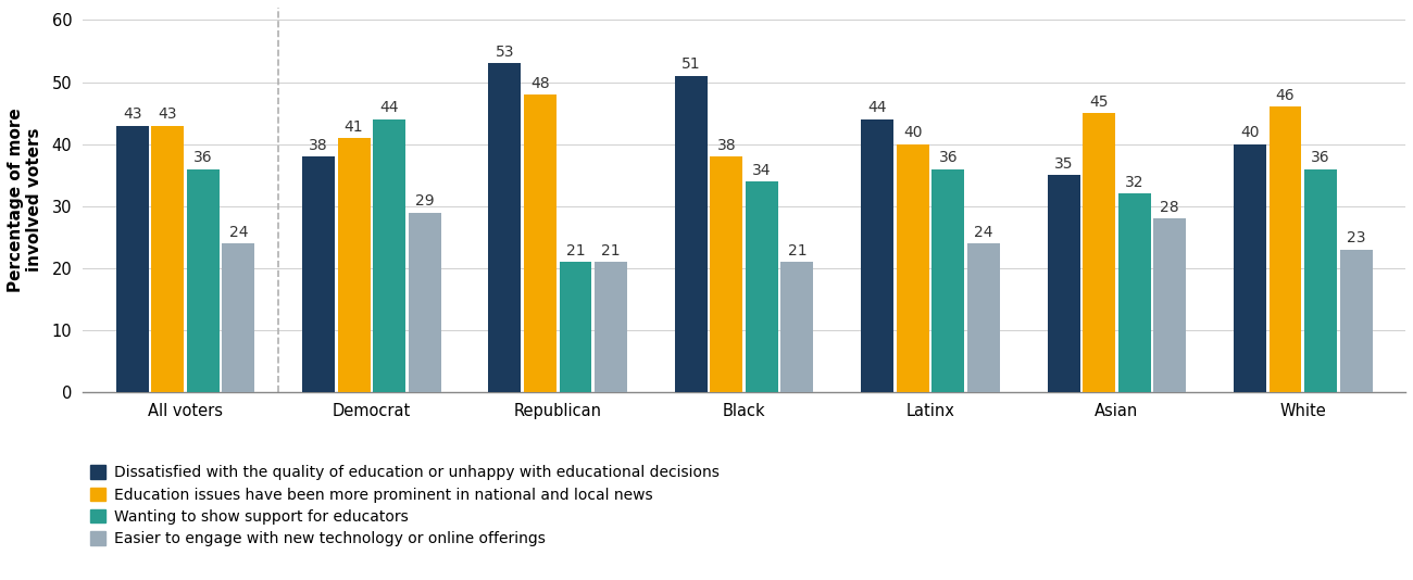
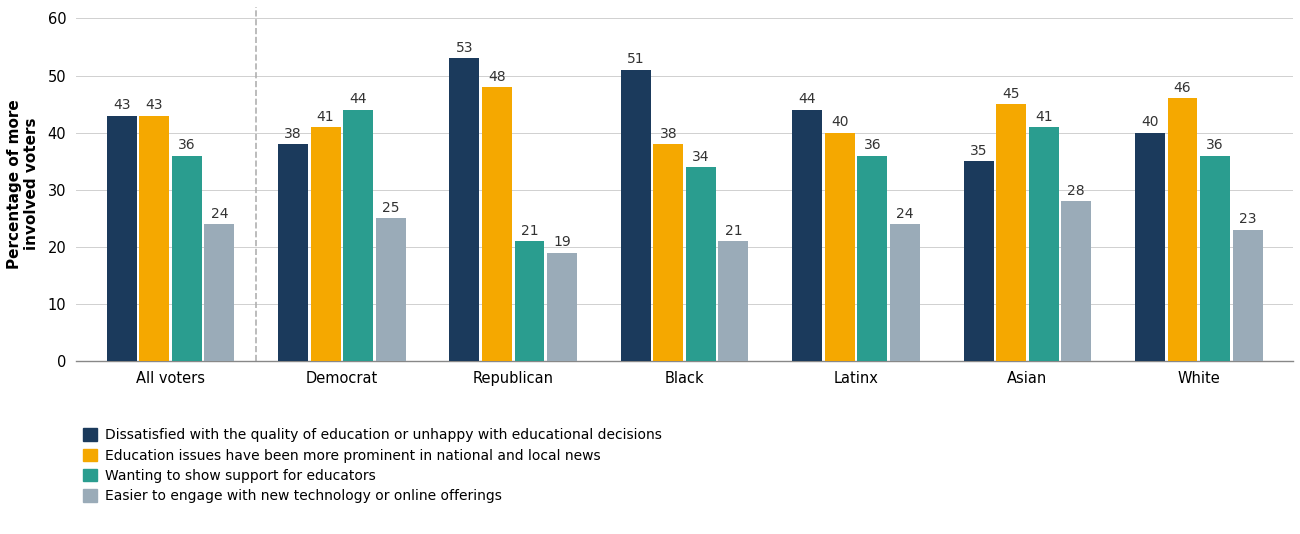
Easier to engage with new technology or online offerings/Democrat: 29 -> 25
Easier to engage with new technology or online offerings/Republican: 21 -> 19
Wanting to show support for educators/Asian: 32 -> 41
